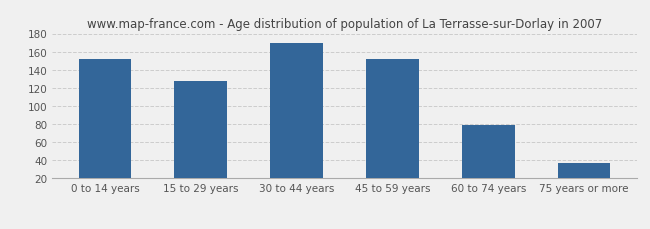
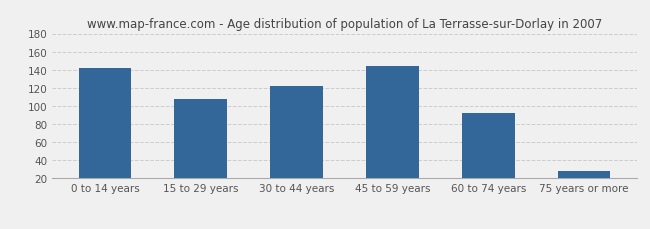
0 to 14 years: 152 -> 142
15 to 29 years: 127 -> 108
30 to 44 years: 169 -> 122
45 to 59 years: 152 -> 144
60 to 74 years: 79 -> 92
75 years or more: 37 -> 28
